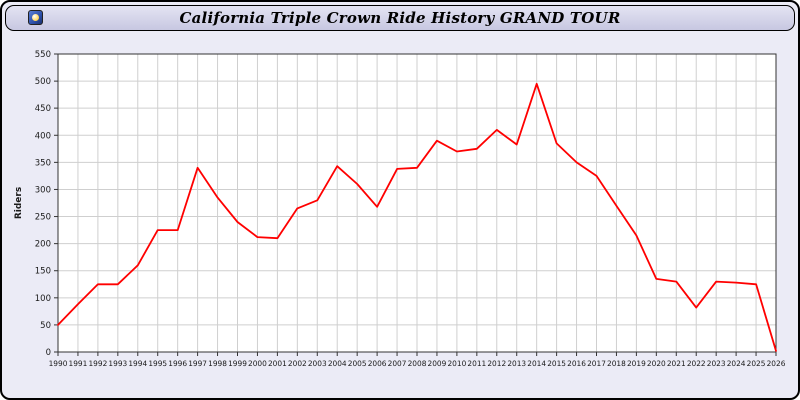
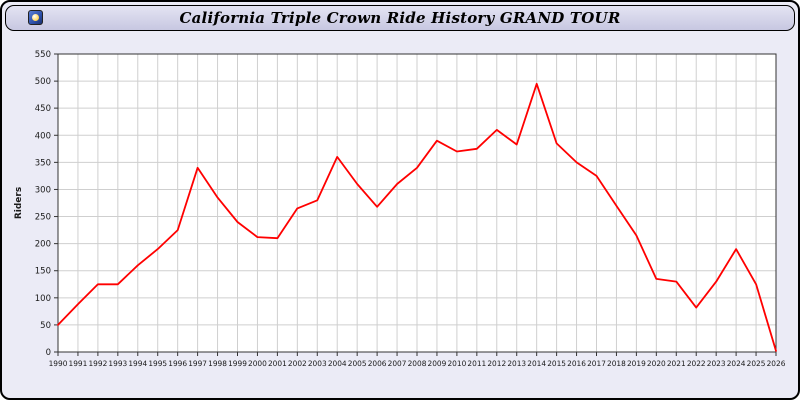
1995: 220 -> 190
2004: 340 -> 360
2007: 340 -> 310
2024: 130 -> 190
